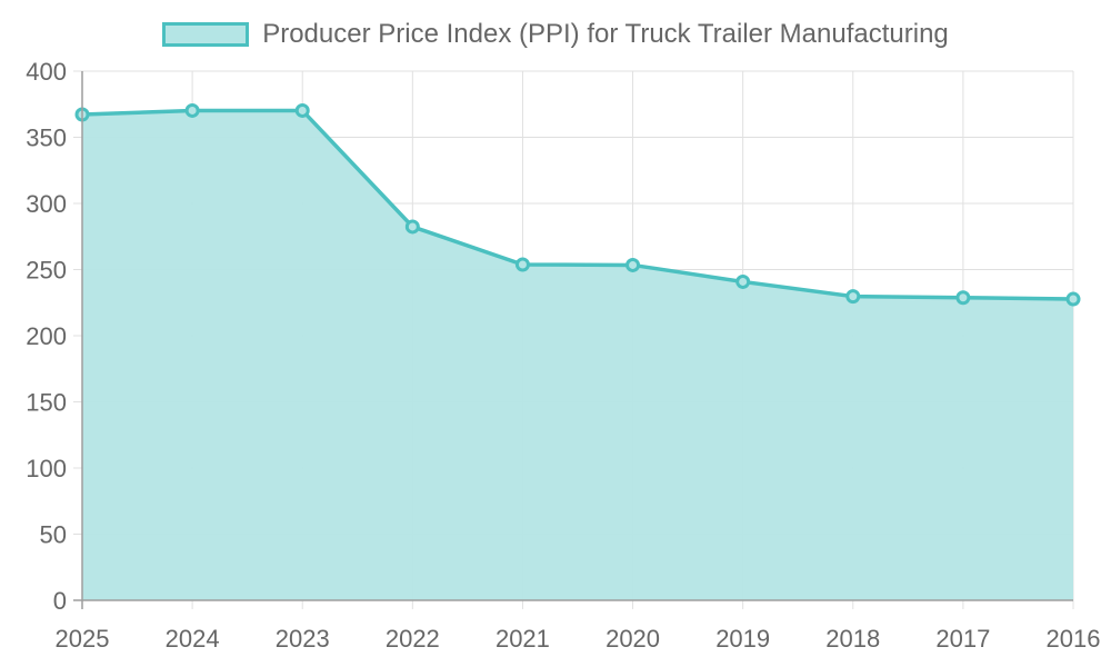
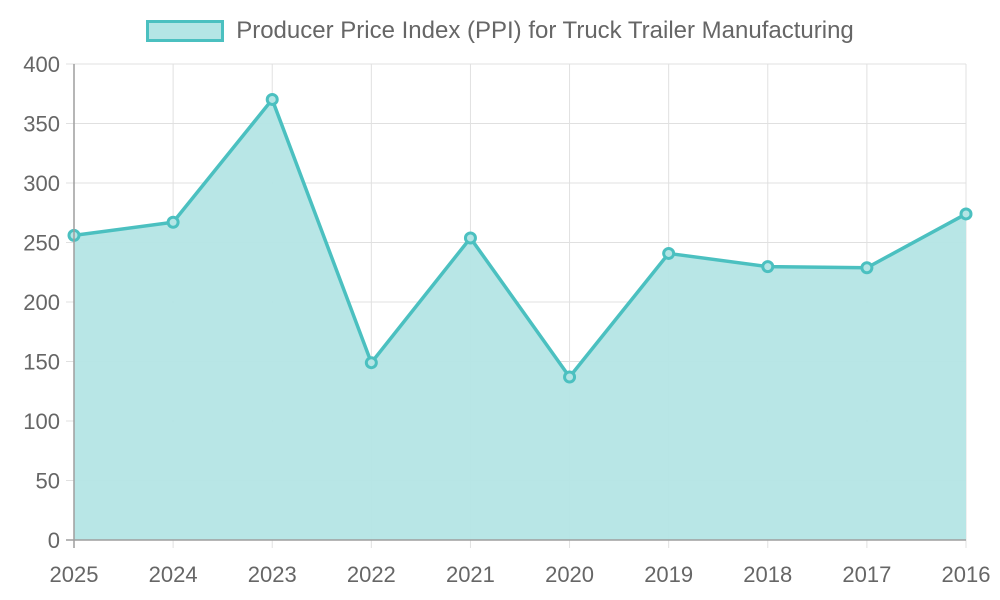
2025: 367 -> 256
2024: 370 -> 267
2022: 282 -> 149
2020: 253 -> 137
2016: 228 -> 274
